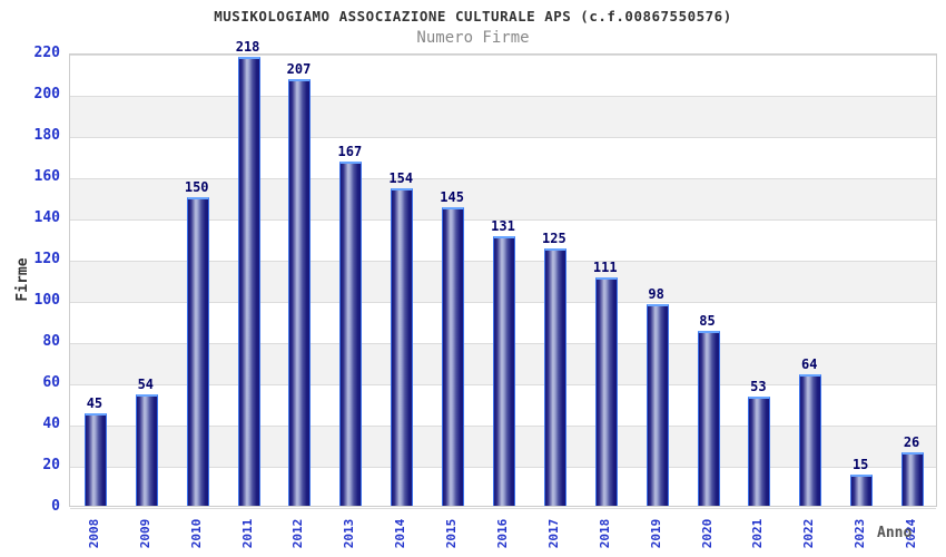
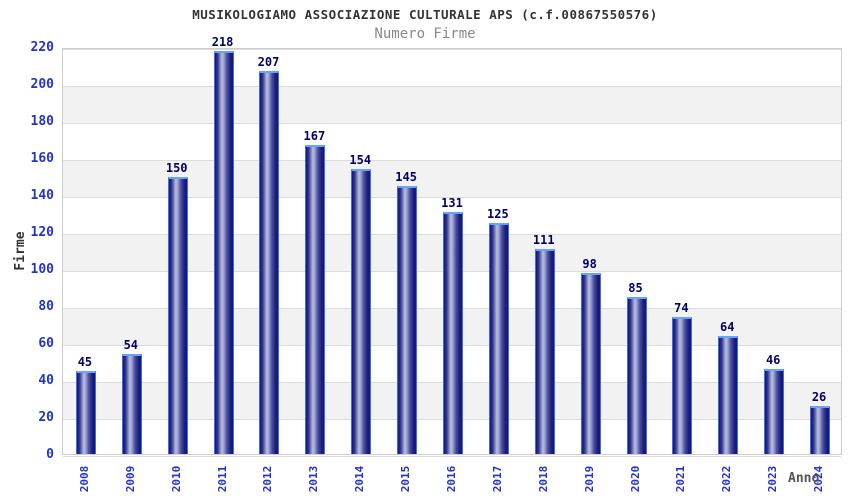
2021: 53 -> 74
2023: 15 -> 46
